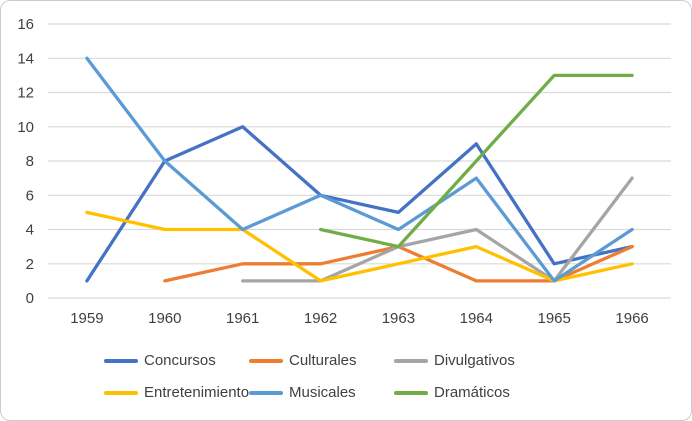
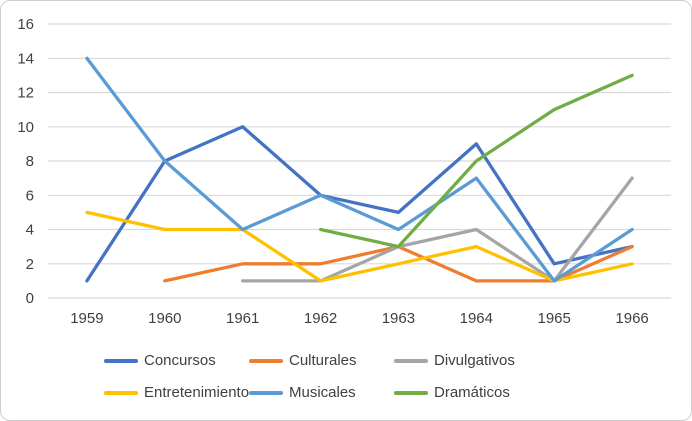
Dramáticos/1965: 13 -> 11
